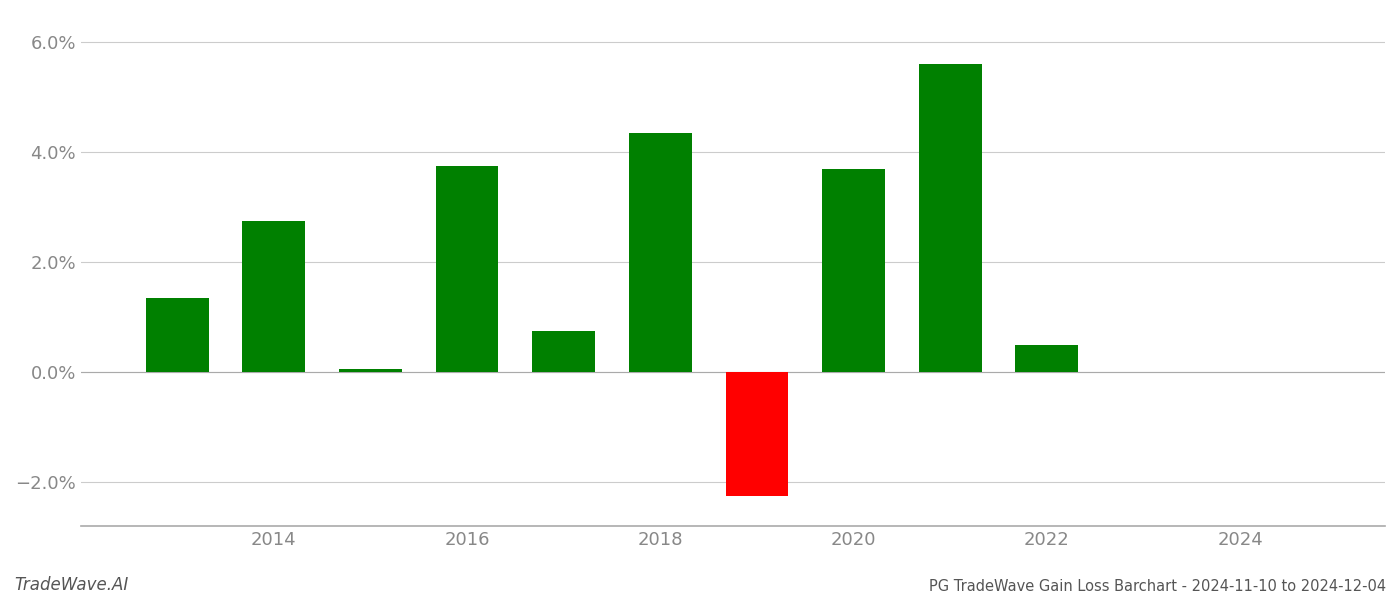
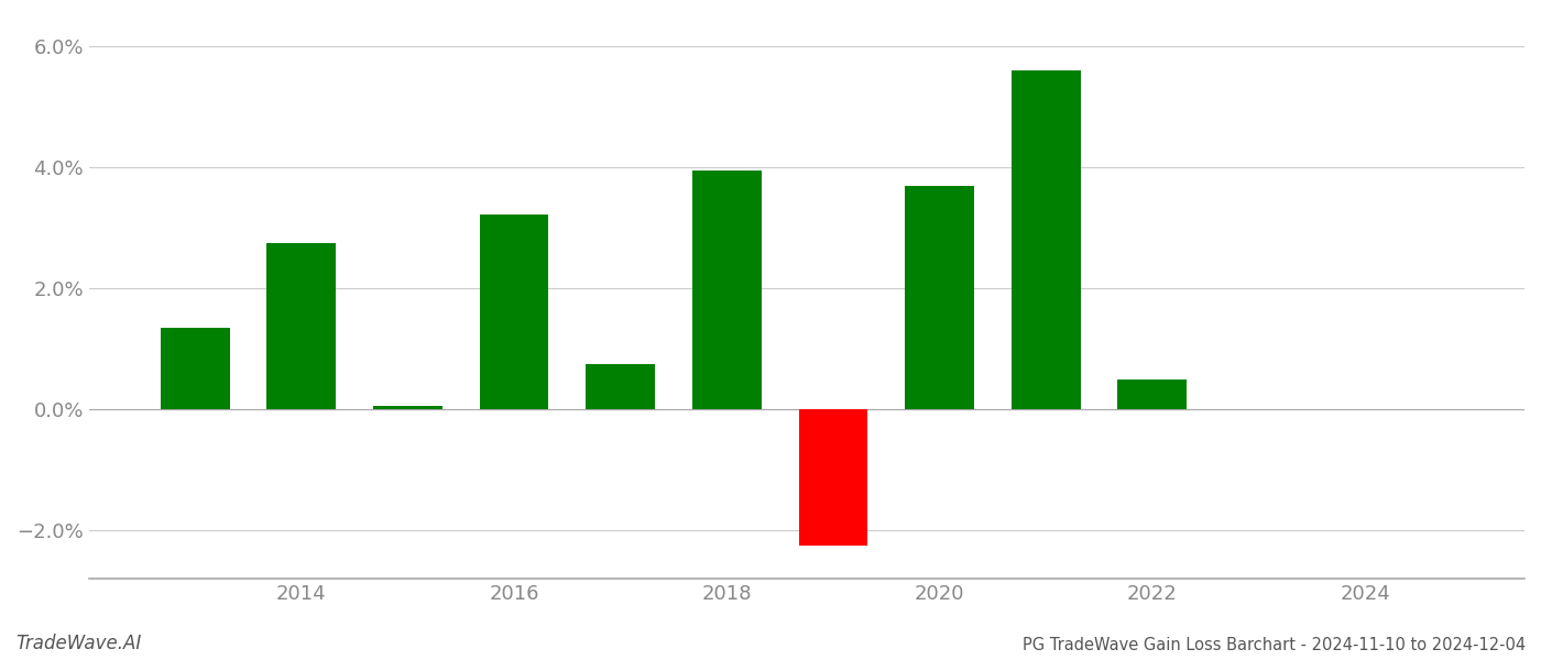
2016: 3.75% -> 3.22%
2018: 4.35% -> 3.96%
